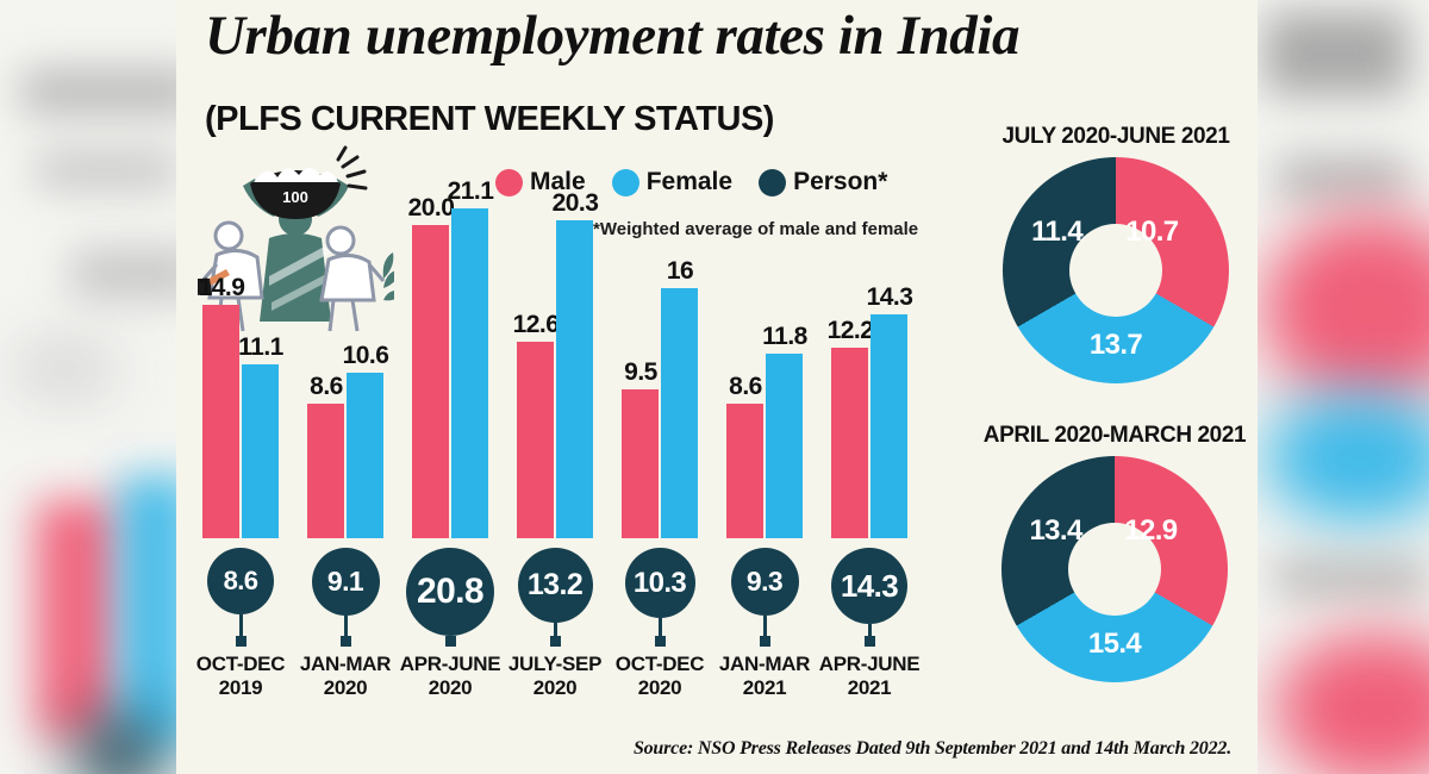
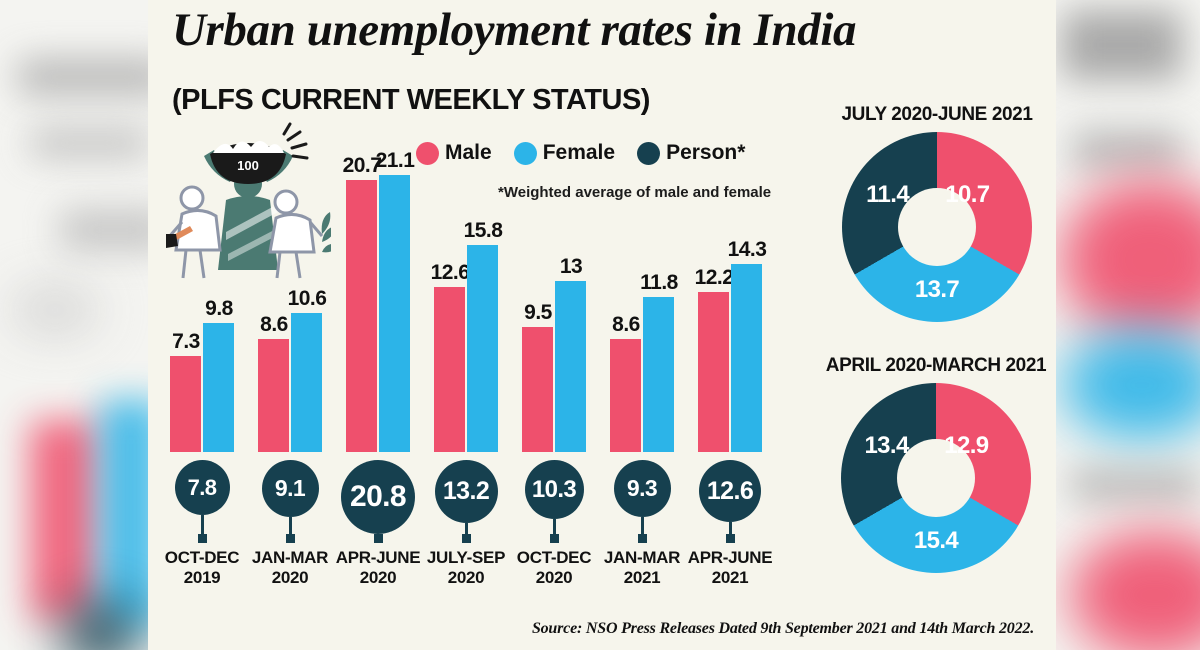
Urban unemployment rates in India/Male/OCT-DEC 2019: 14.9 -> 7.3
Urban unemployment rates in India/Female/OCT-DEC 2019: 11.1 -> 9.8
Urban unemployment rates in India/Person*/OCT-DEC 2019: 8.6 -> 7.8
Urban unemployment rates in India/Male/APR-JUNE 2020: 20.0 -> 20.7
Urban unemployment rates in India/Female/JULY-SEP 2020: 20.3 -> 15.8
Urban unemployment rates in India/Female/OCT-DEC 2020: 16 -> 13
Urban unemployment rates in India/Person*/APR-JUNE 2021: 14.3 -> 12.6
